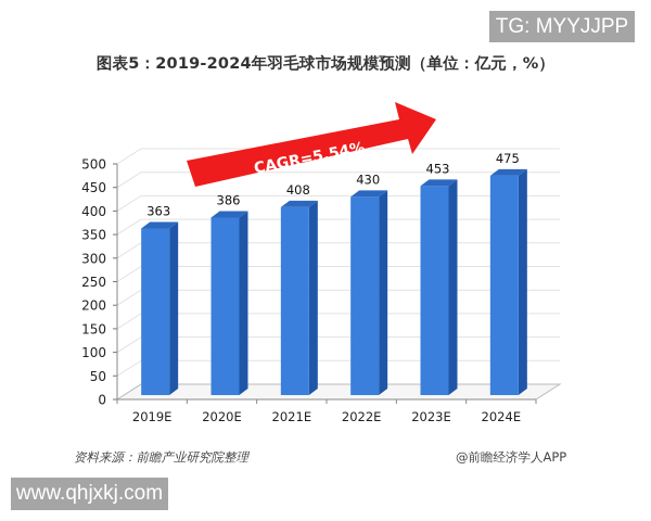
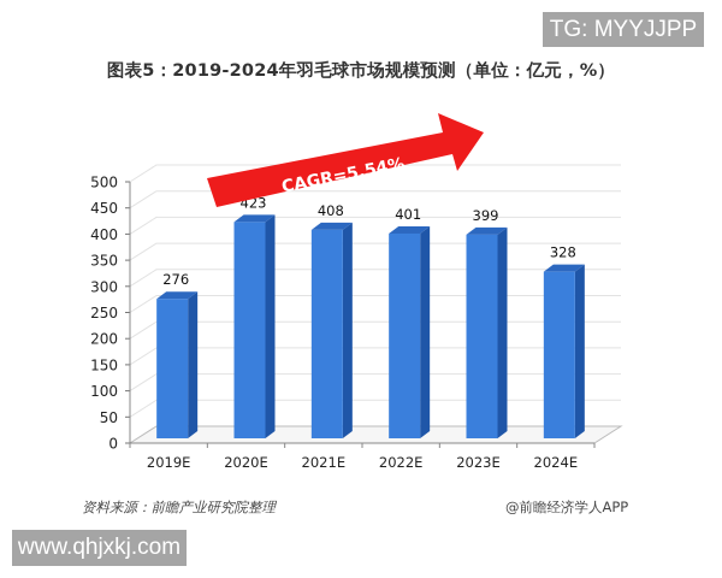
2019E: 363 -> 276
2020E: 386 -> 423
2022E: 430 -> 401
2023E: 453 -> 399
2024E: 475 -> 328
